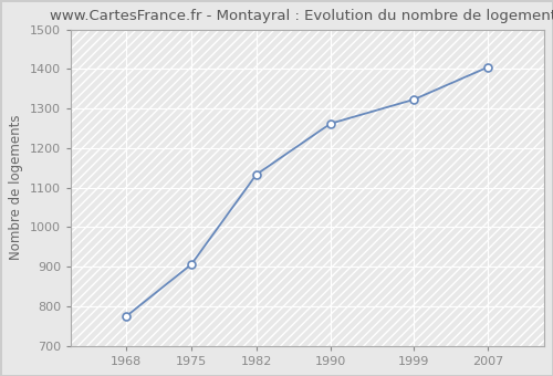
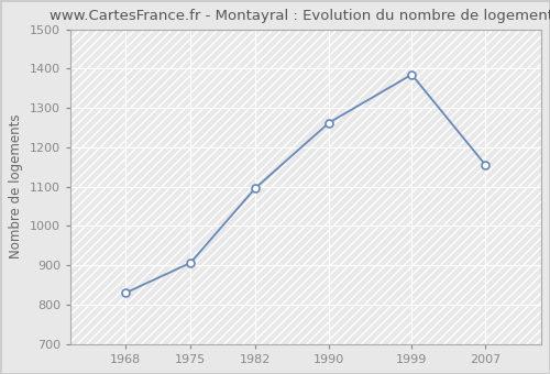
1968: 775 -> 830
1982: 1133 -> 1095
1999: 1323 -> 1385
2007: 1405 -> 1155
